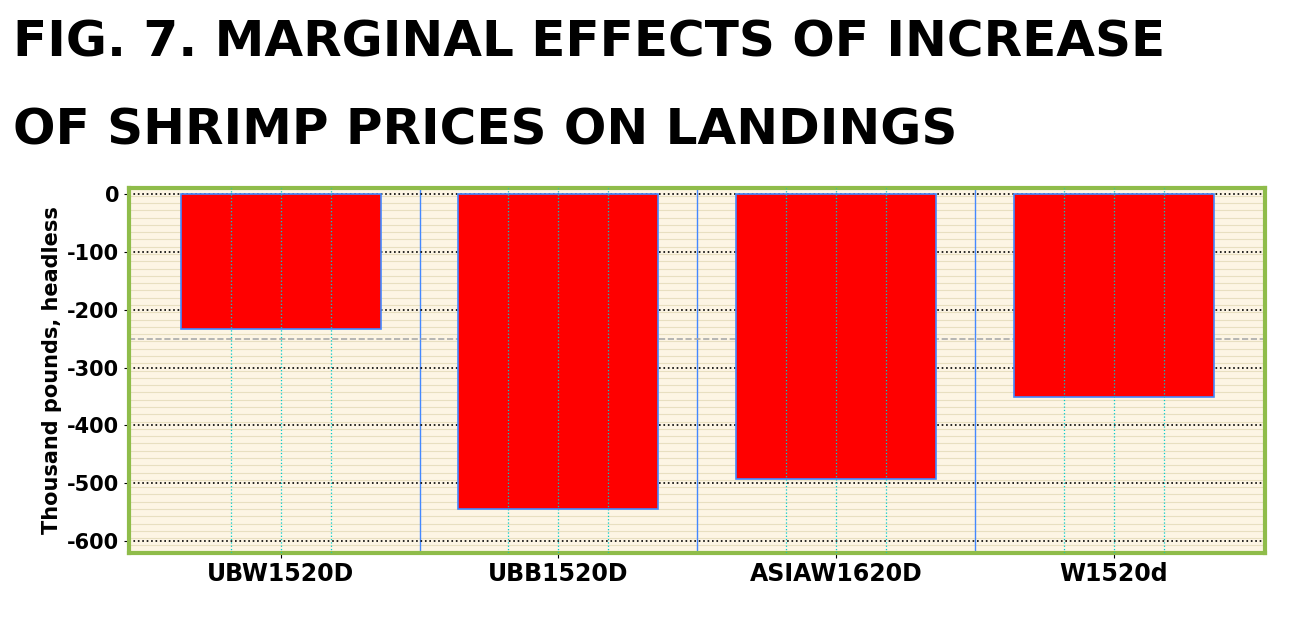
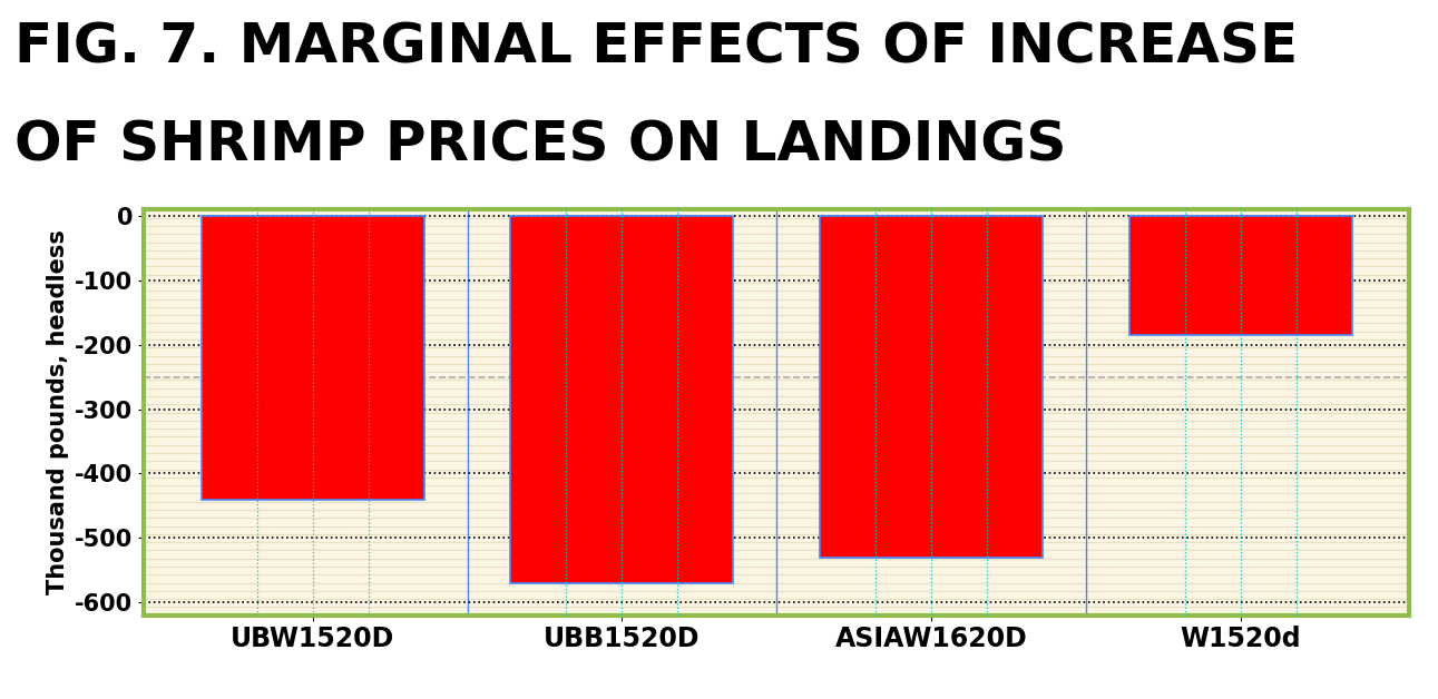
UBW1520D: -234 -> -440
UBB1520D: -544 -> -570
ASIAW1620D: -492 -> -530
W1520d: -350 -> -185
